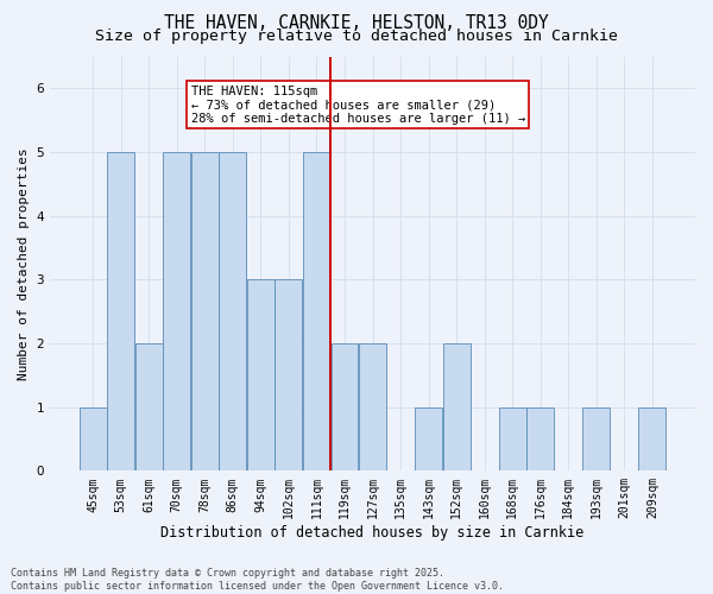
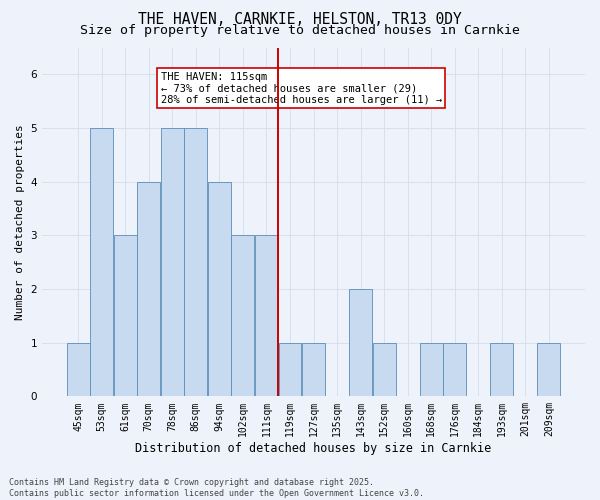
61sqm: 2 -> 3
70sqm: 5 -> 4
94sqm: 3 -> 4
111sqm: 5 -> 3
119sqm: 2 -> 1
127sqm: 2 -> 1
143sqm: 1 -> 2
152sqm: 2 -> 1
